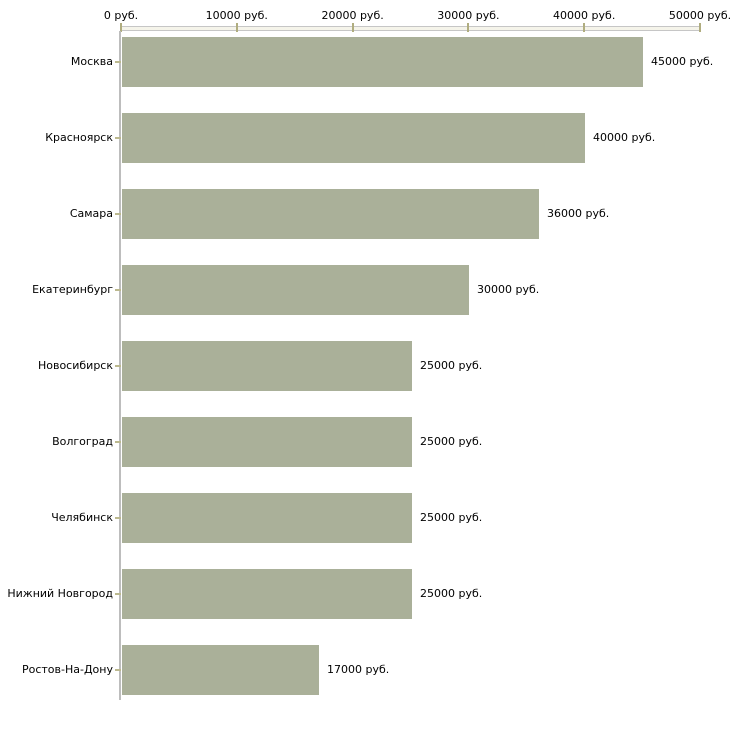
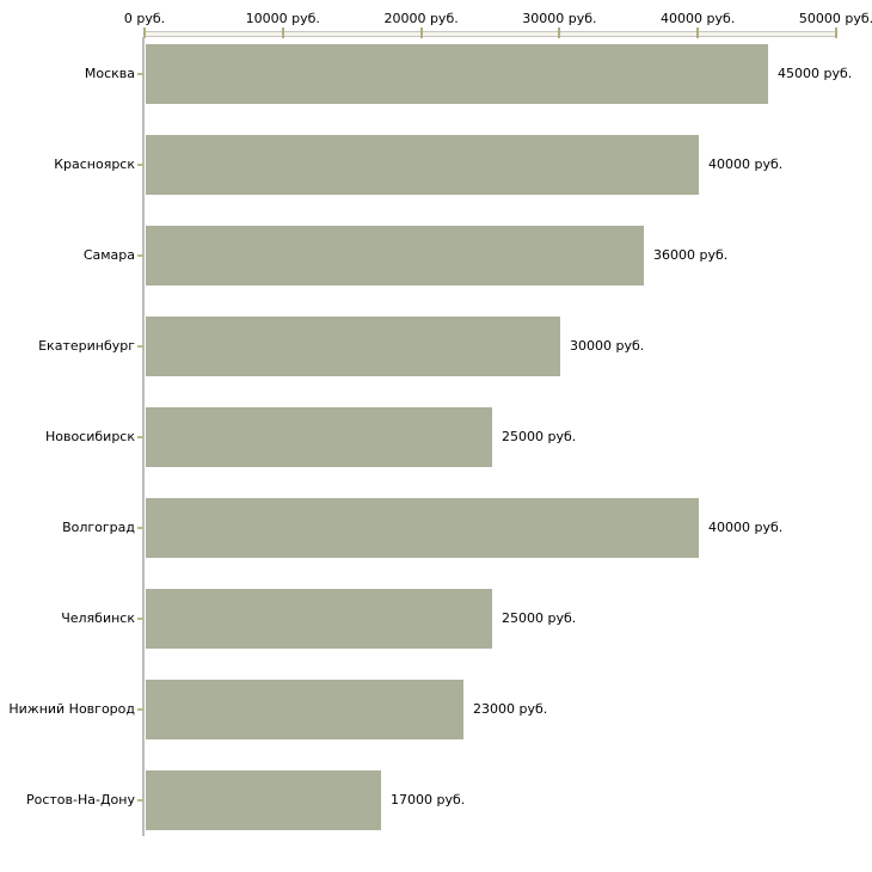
Волгоград: 25000 -> 40000
Нижний Новгород: 25000 -> 23000
